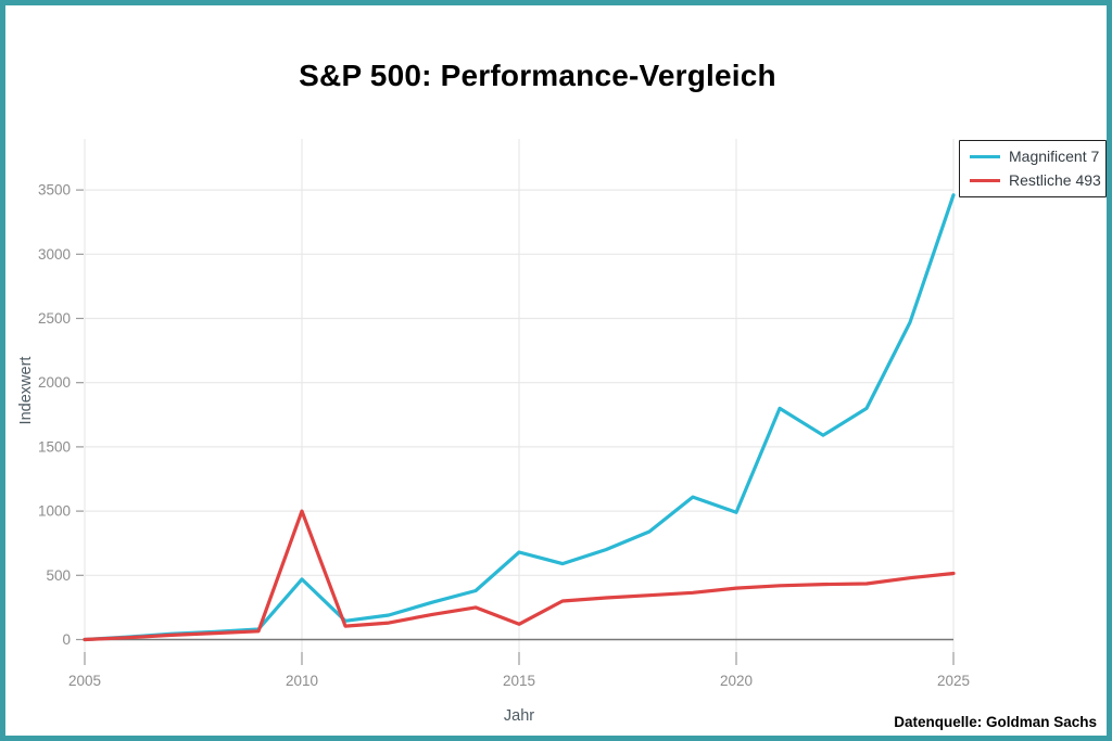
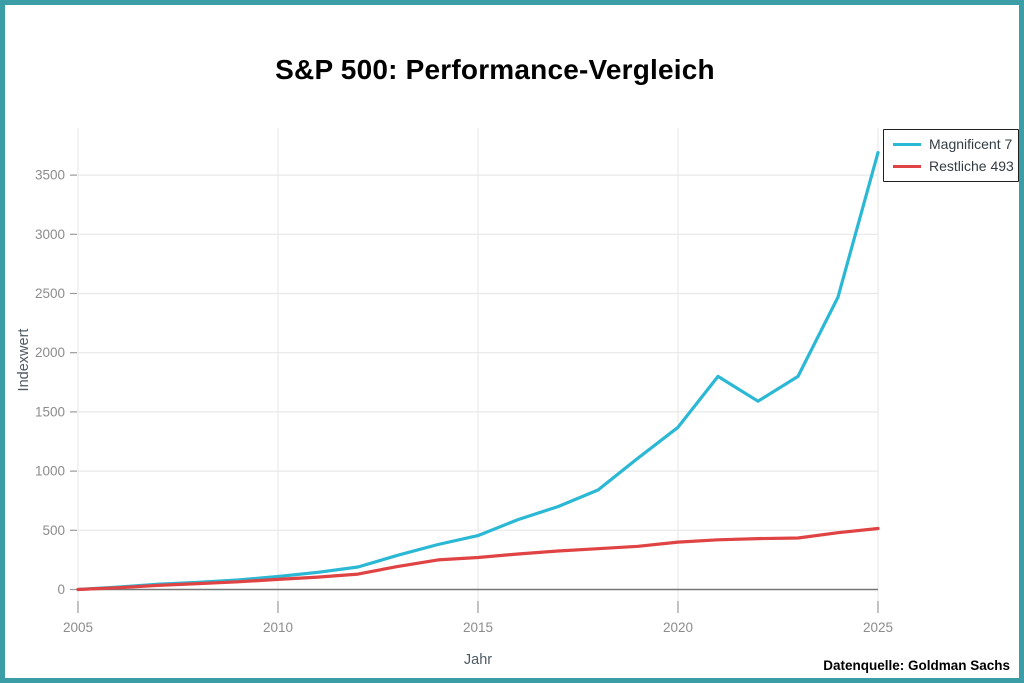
Magnificent 7/2010: 470 -> 110
Restliche 493/2010: 1000 -> 80
Magnificent 7/2015: 680 -> 460
Restliche 493/2015: 120 -> 270
Magnificent 7/2020: 990 -> 1370
Magnificent 7/2025: 3460 -> 3690
